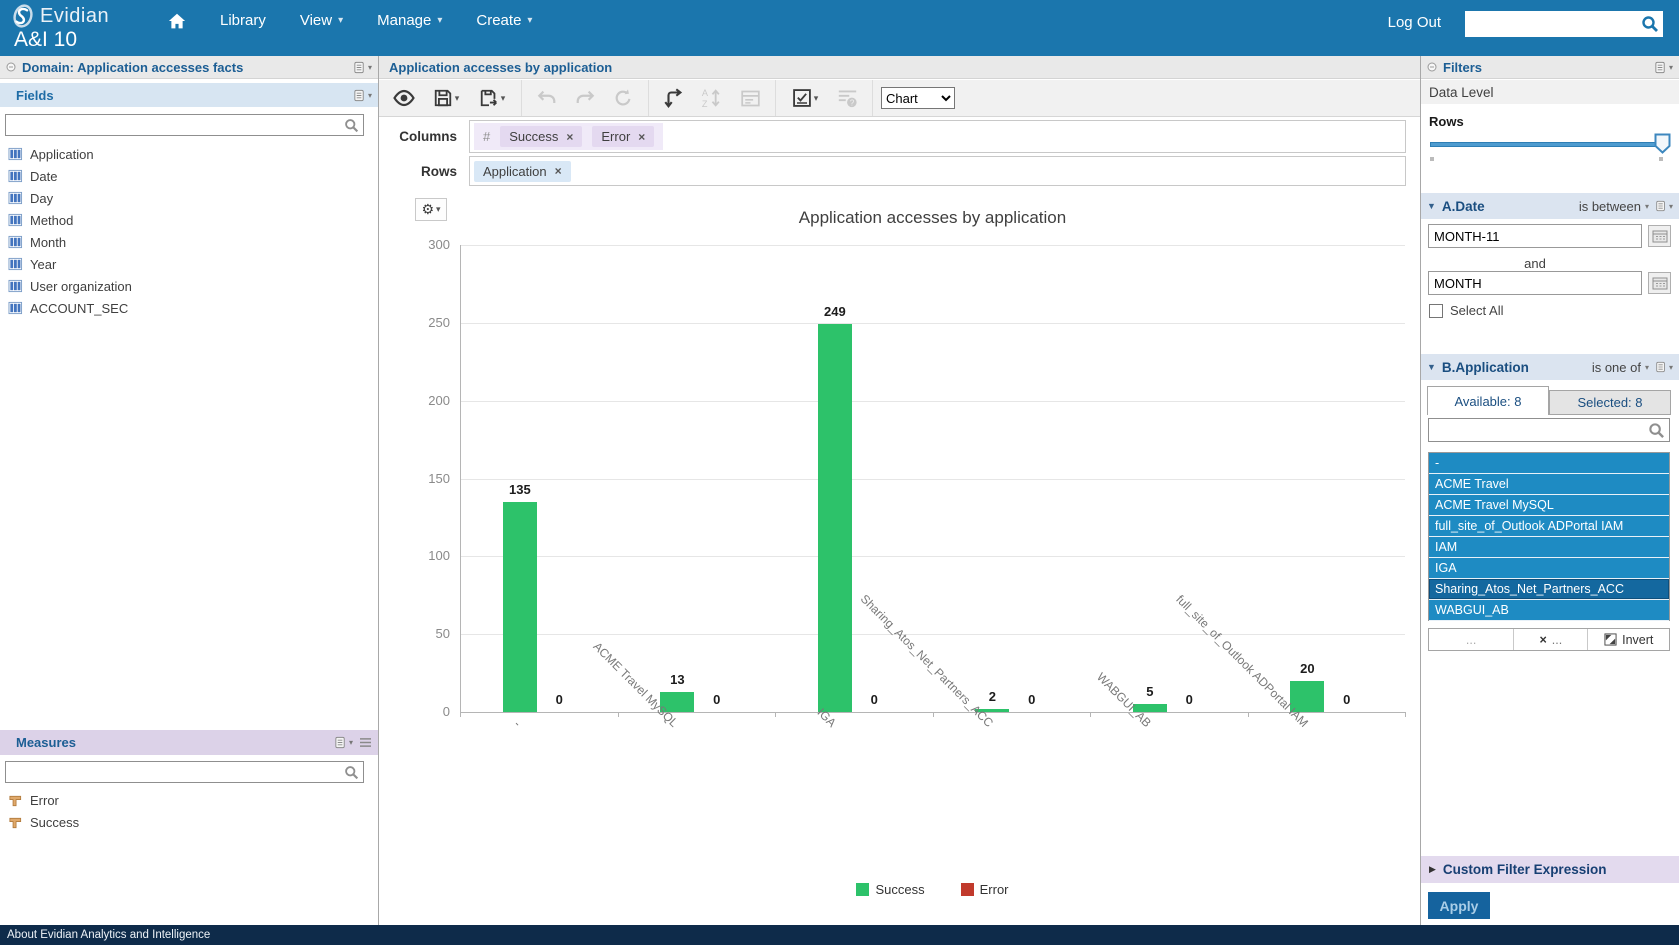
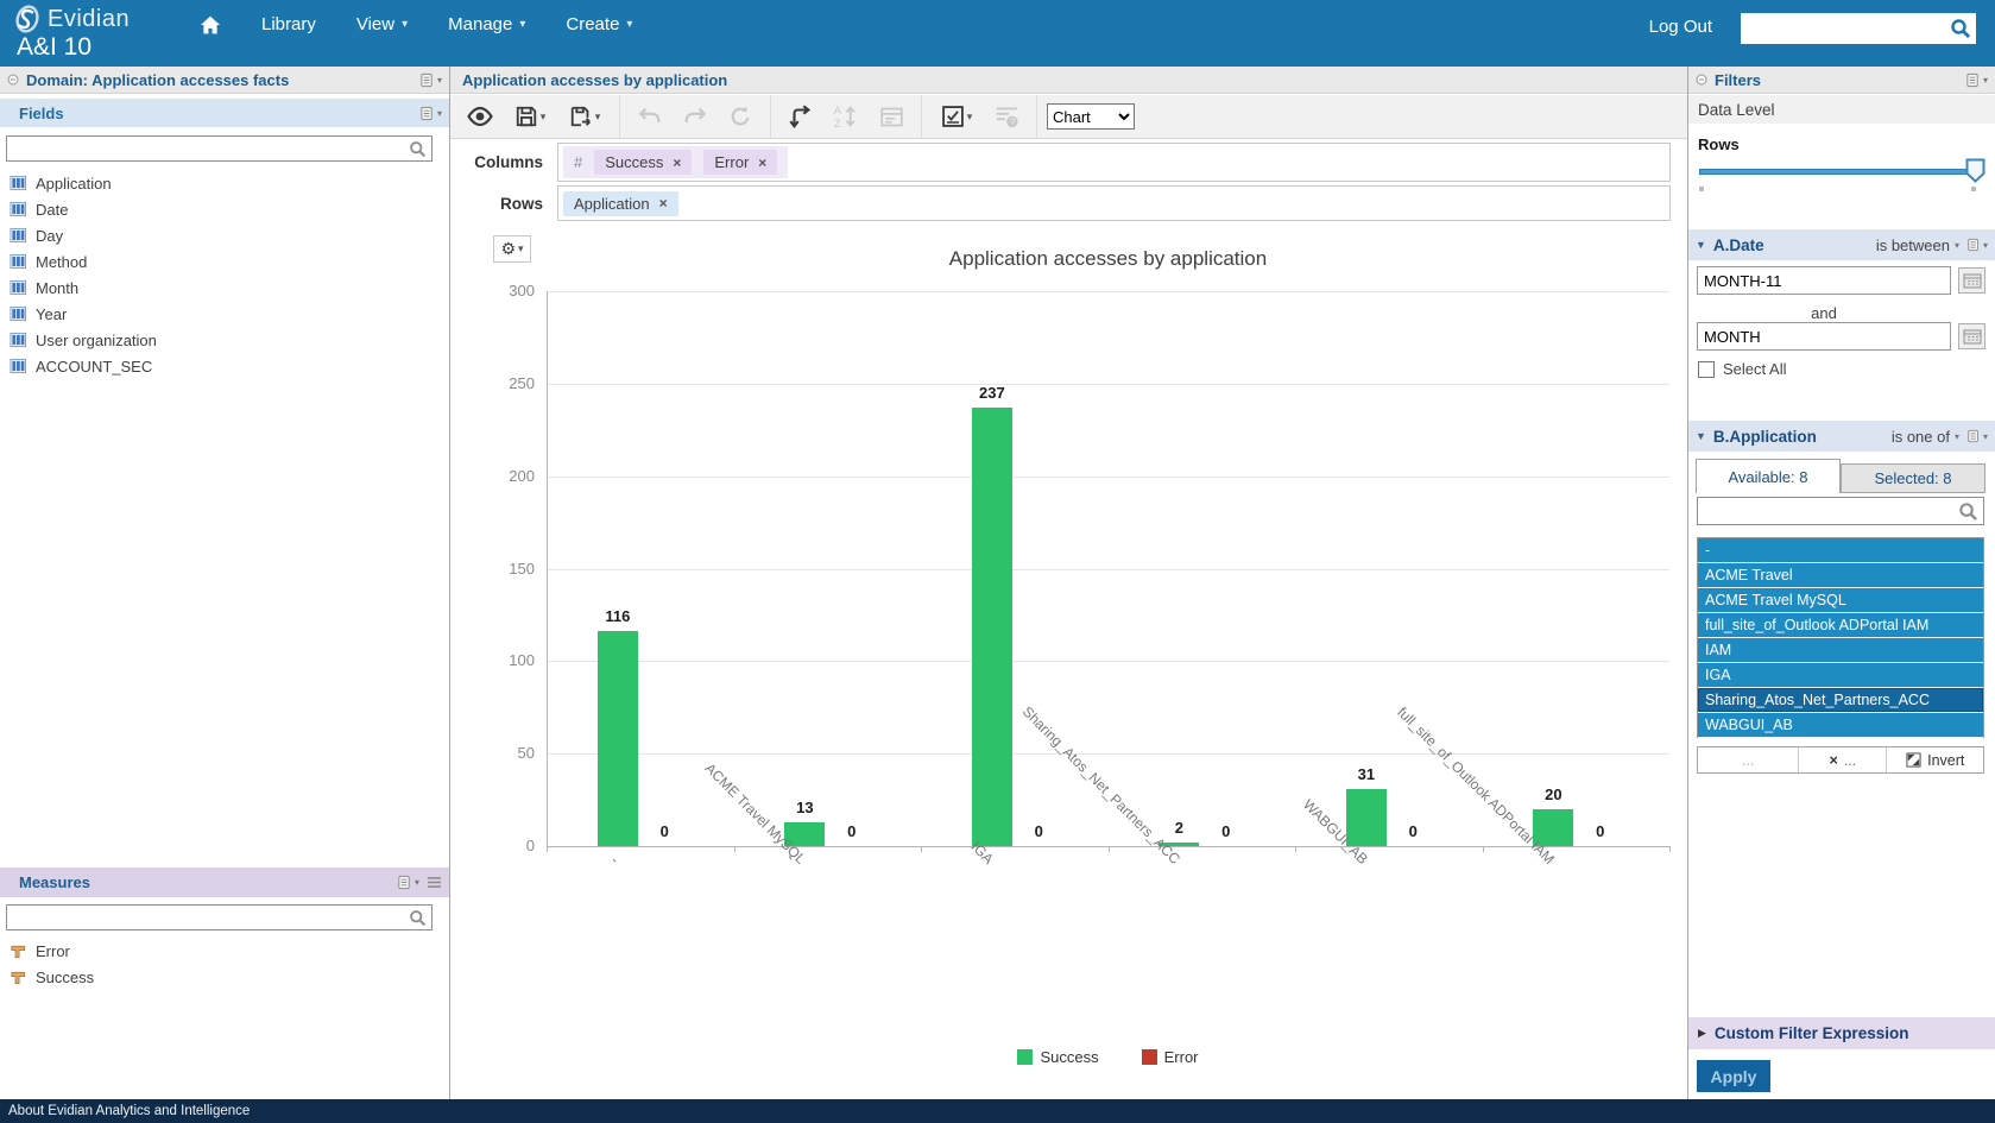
Success/-: 135 -> 116
Success/IGA: 249 -> 237
Success/WABGUI_AB: 5 -> 31
